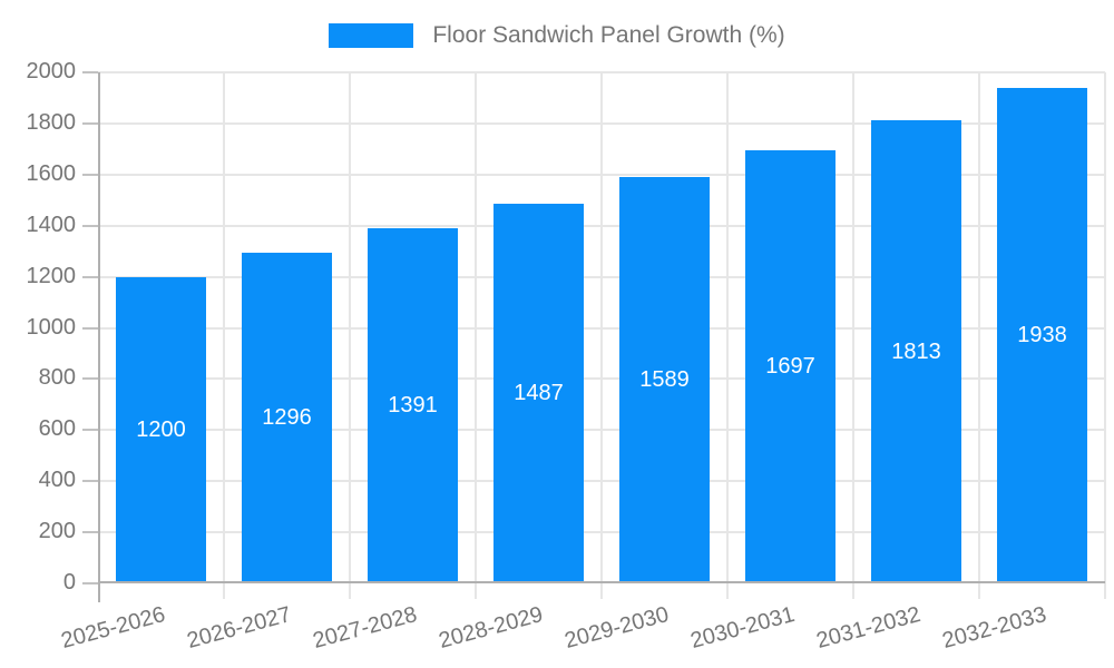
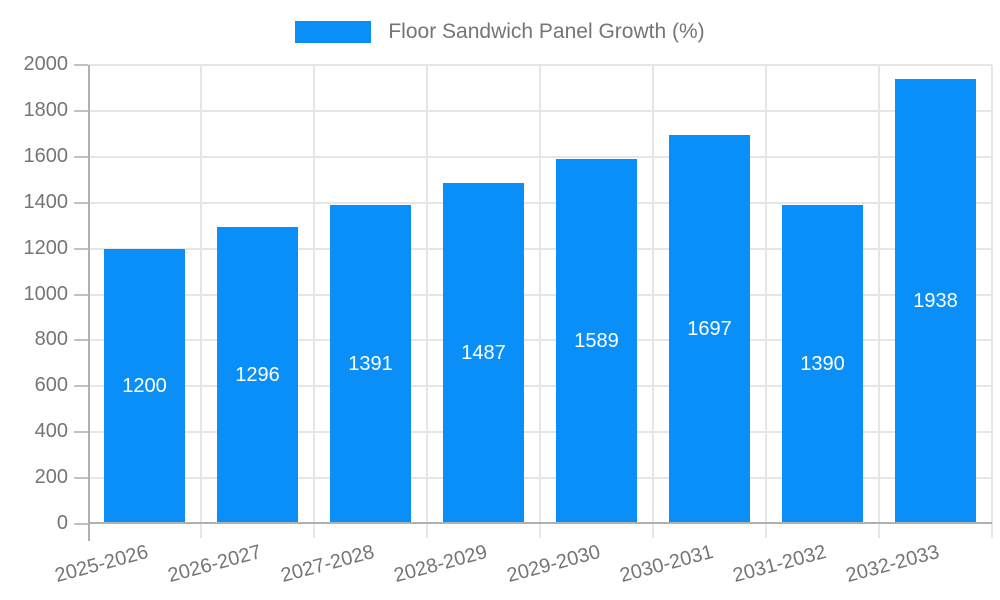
2031-2032: 1813 -> 1390
